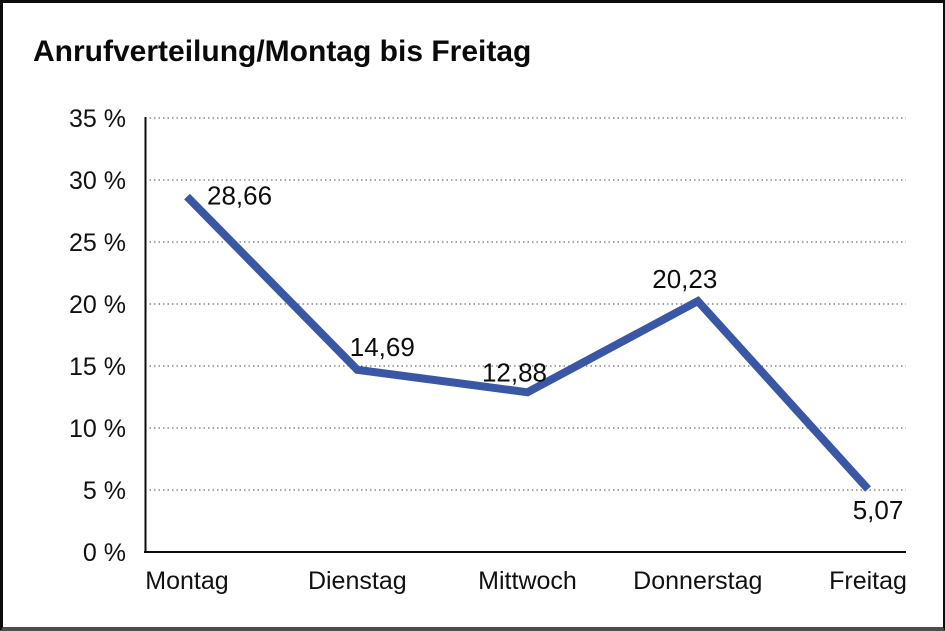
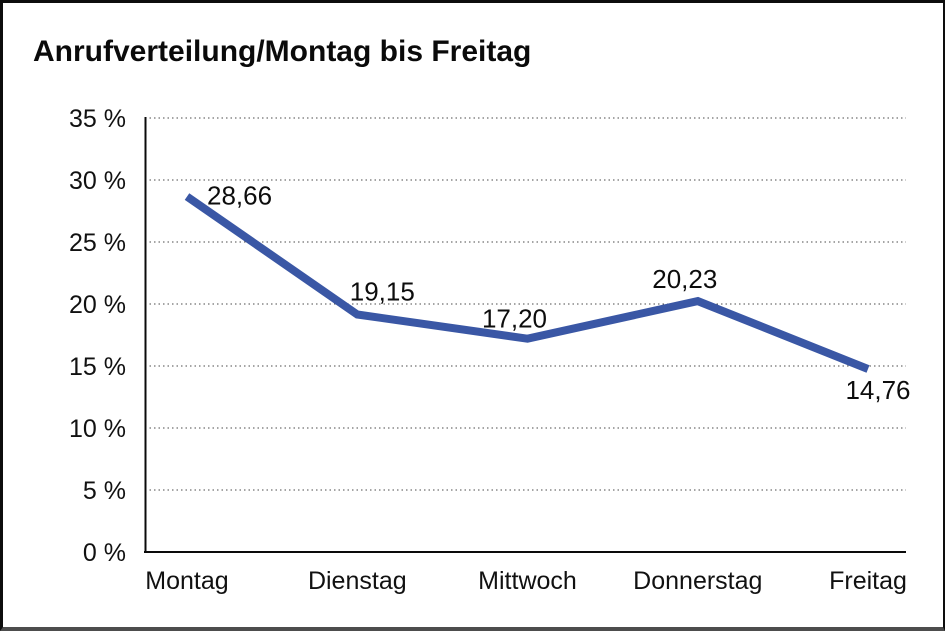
Dienstag: 14,69 -> 19,15
Mittwoch: 12,88 -> 17,20
Freitag: 5,07 -> 14,76
